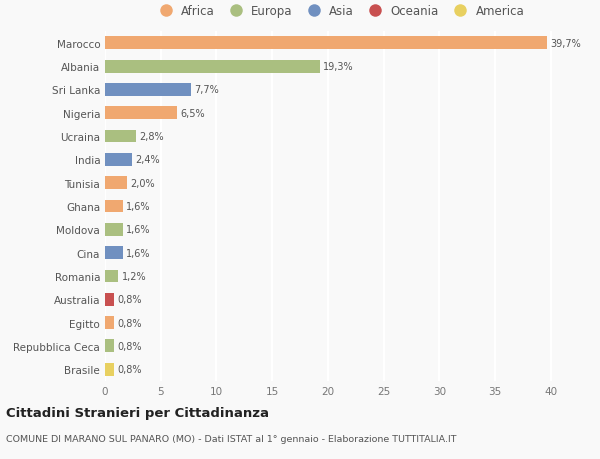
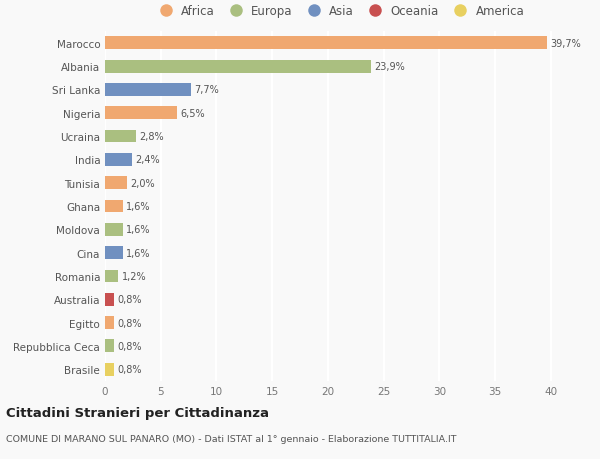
Albania: 19,3% -> 23,9%
